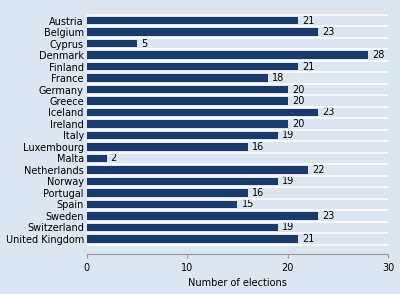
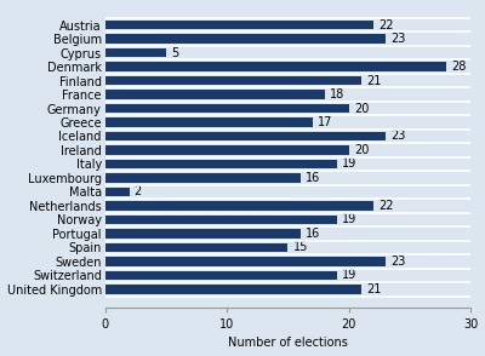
Austria: 21 -> 22
Greece: 20 -> 17
